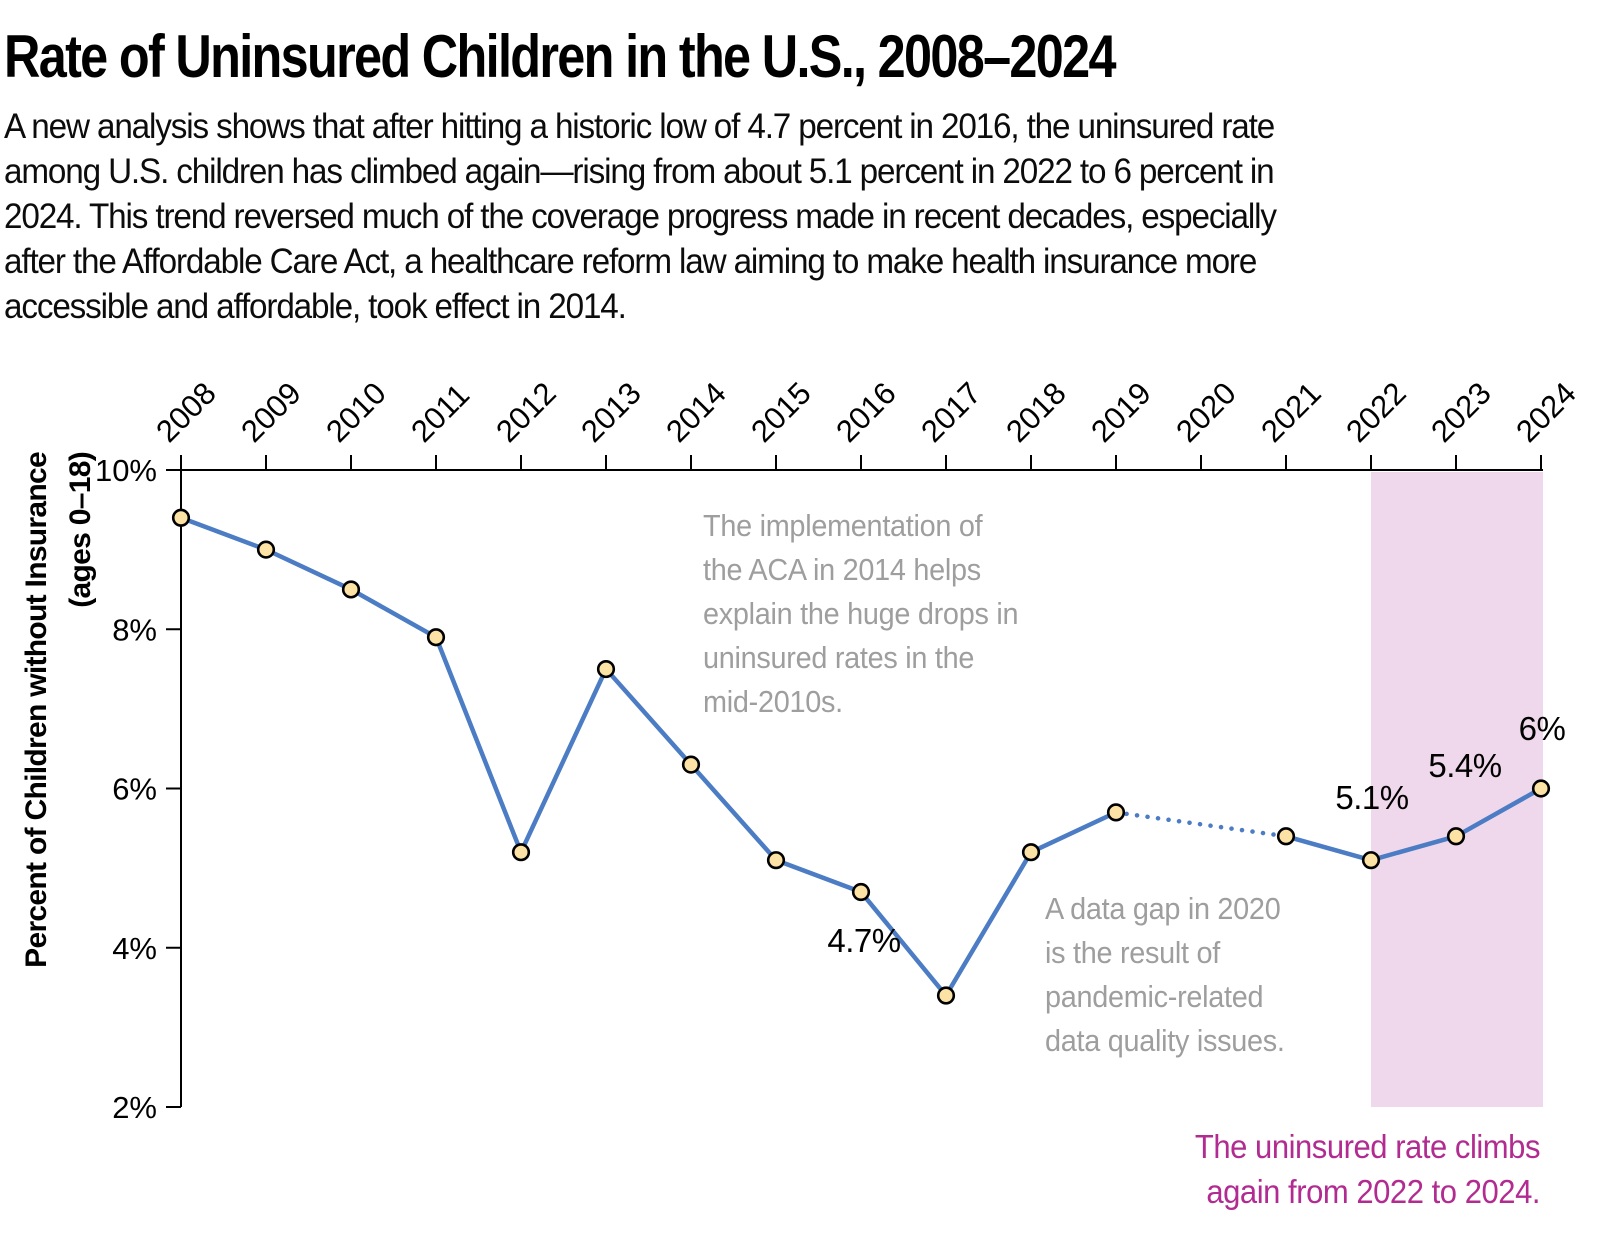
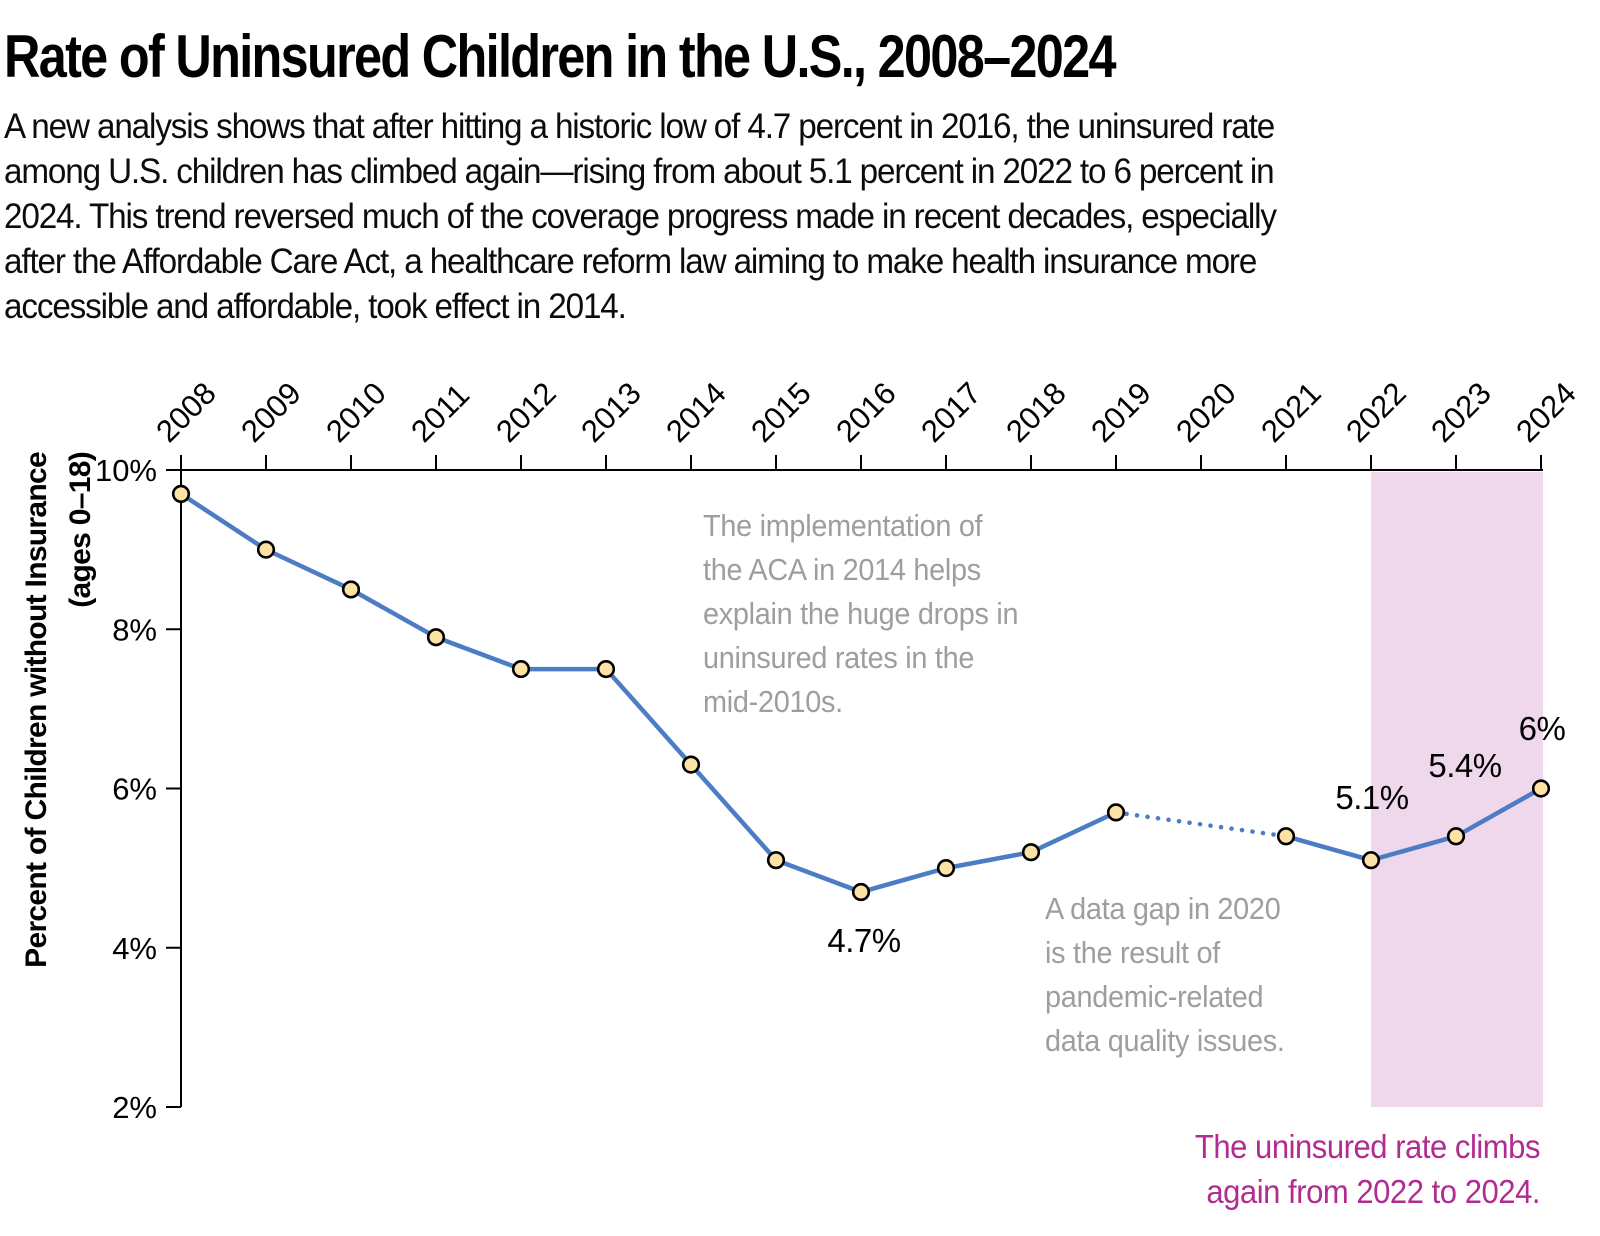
2008: 9.4% -> 9.7%
2012: 5.2% -> 7.5%
2017: 3.4% -> 5.0%
